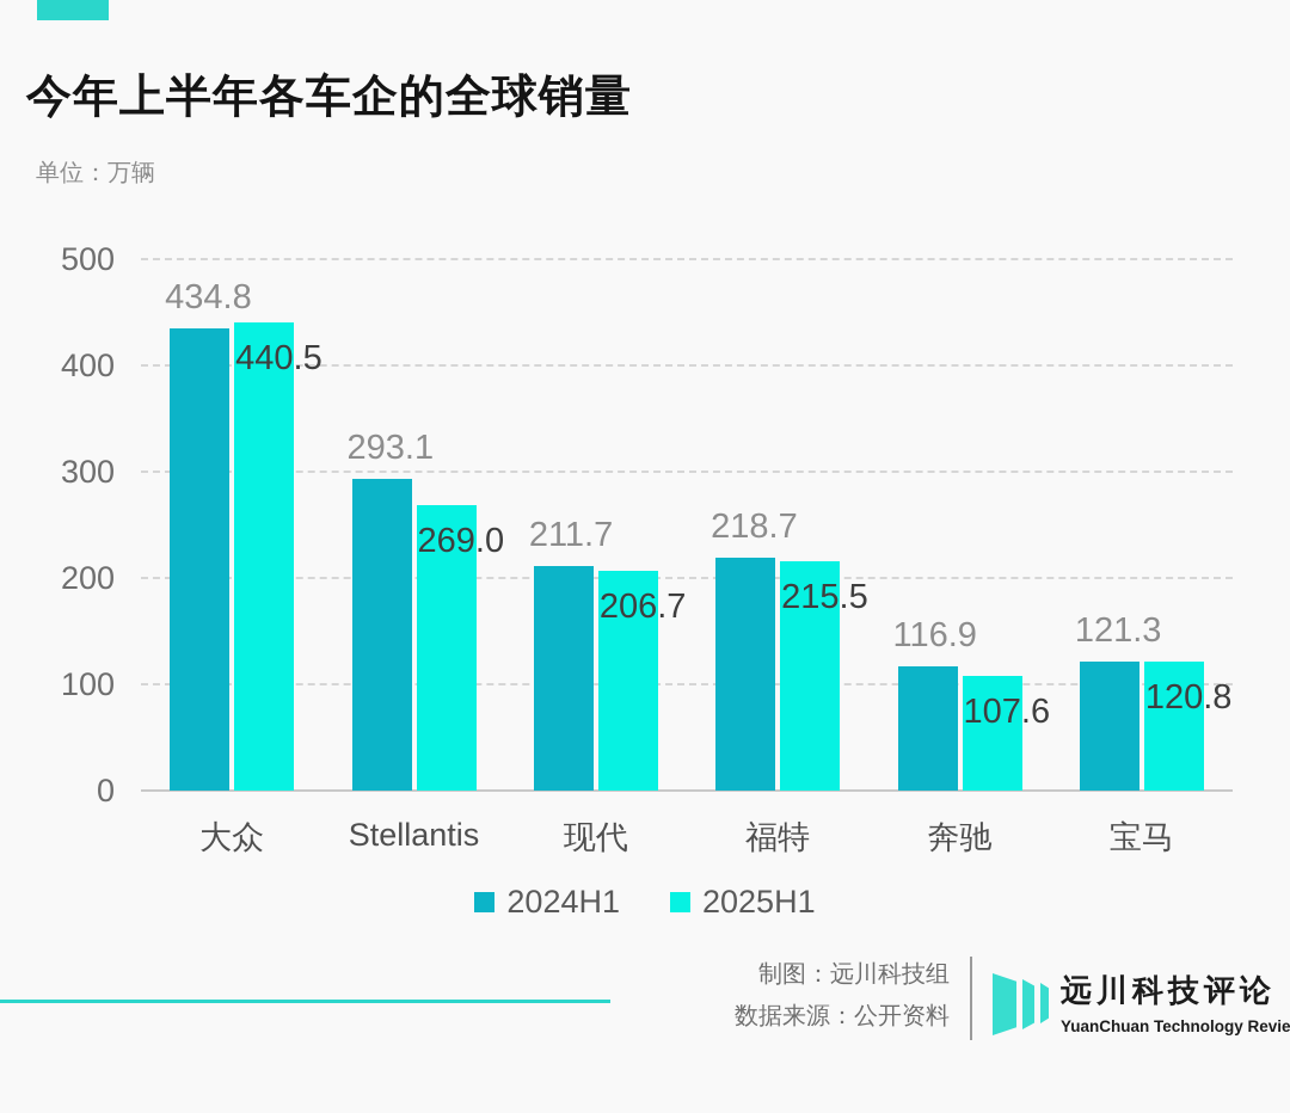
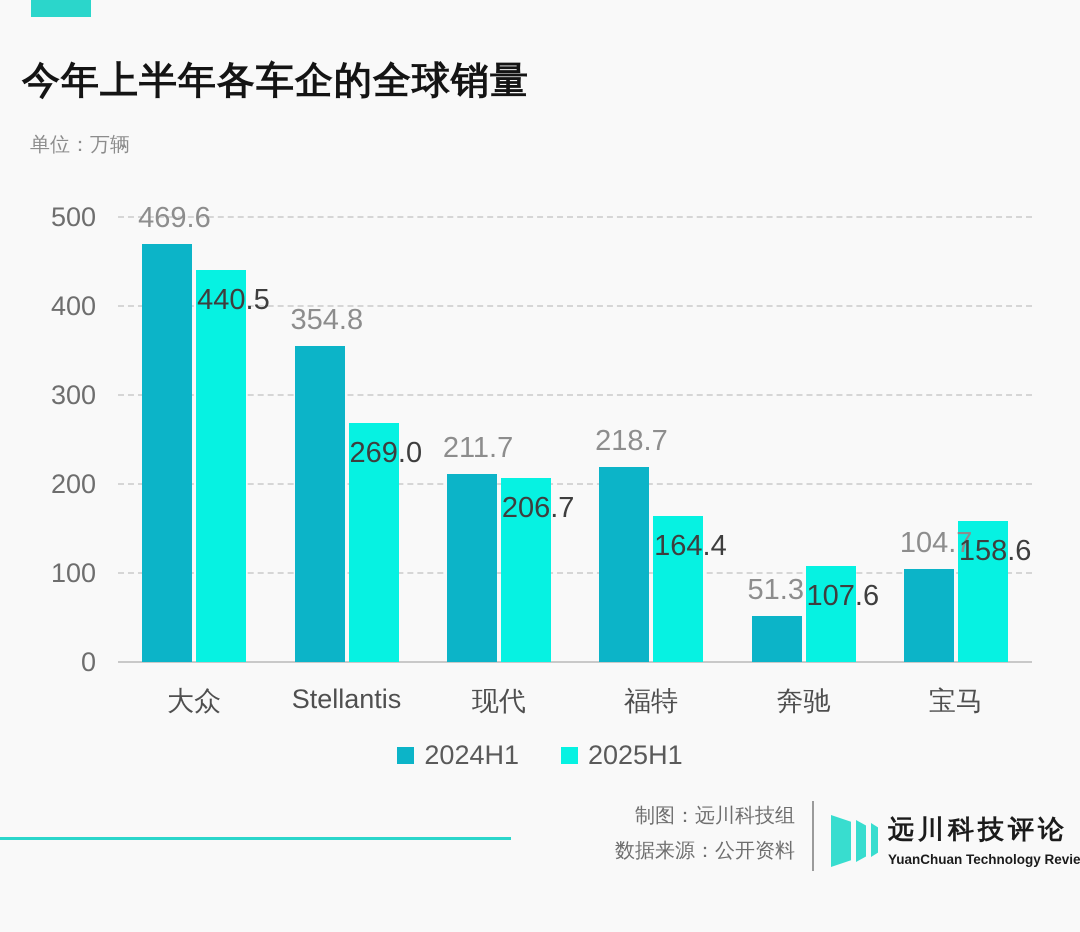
2024H1/大众: 434.8 -> 469.6
2024H1/Stellantis: 293.1 -> 354.8
2025H1/福特: 215.5 -> 164.4
2024H1/奔驰: 116.9 -> 51.3
2024H1/宝马: 121.3 -> 104.7
2025H1/宝马: 120.8 -> 158.6
